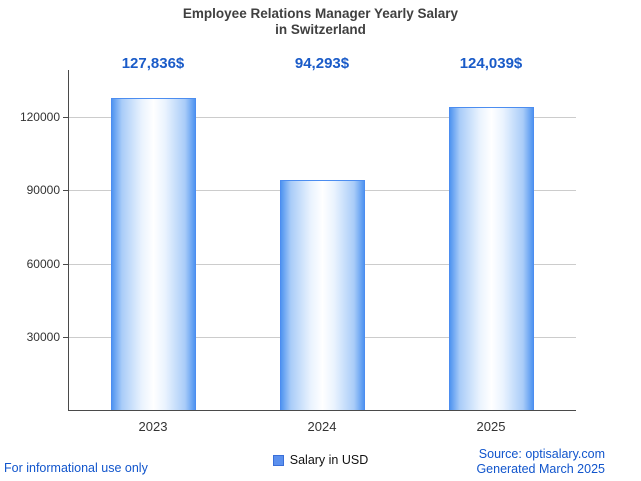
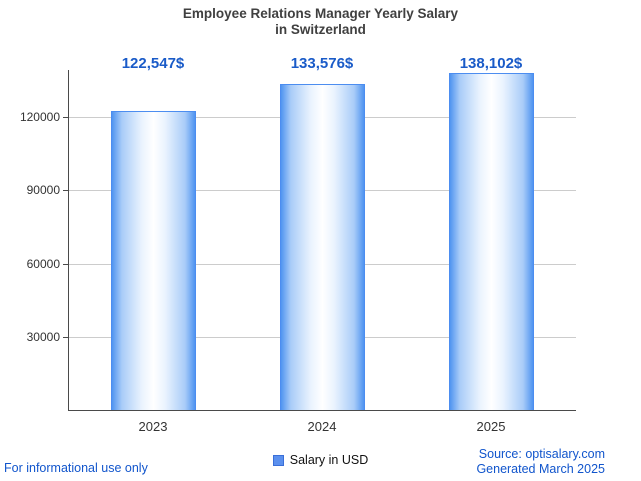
2023: 127,836 -> 122,547
2024: 94,293 -> 133,576
2025: 124,039 -> 138,102
